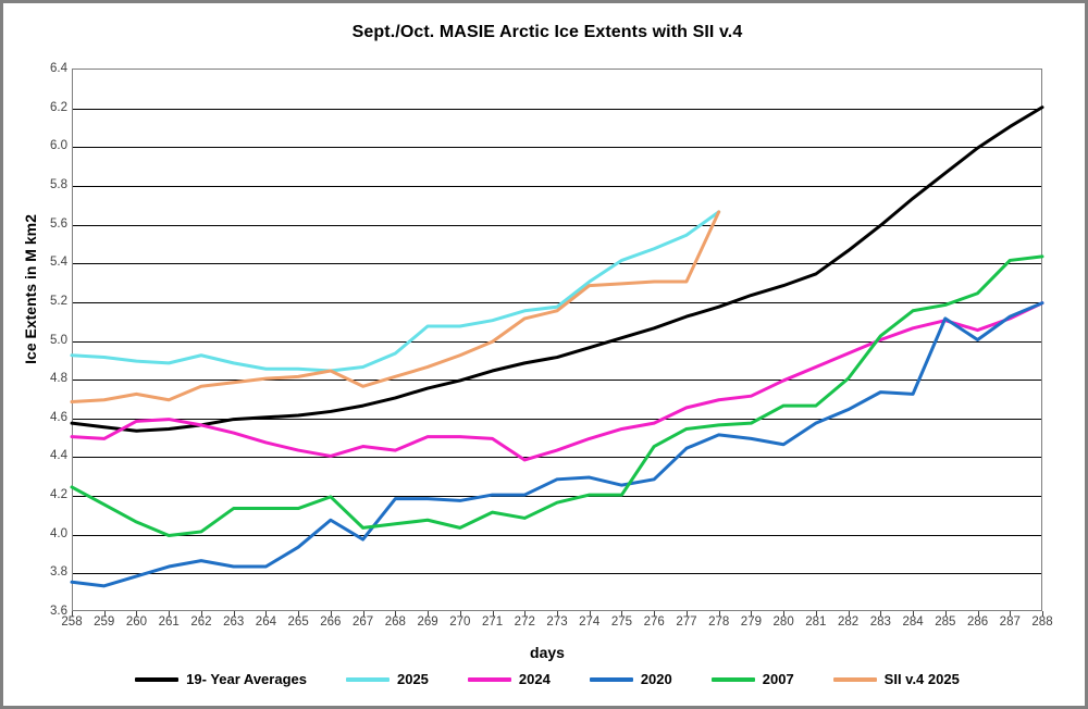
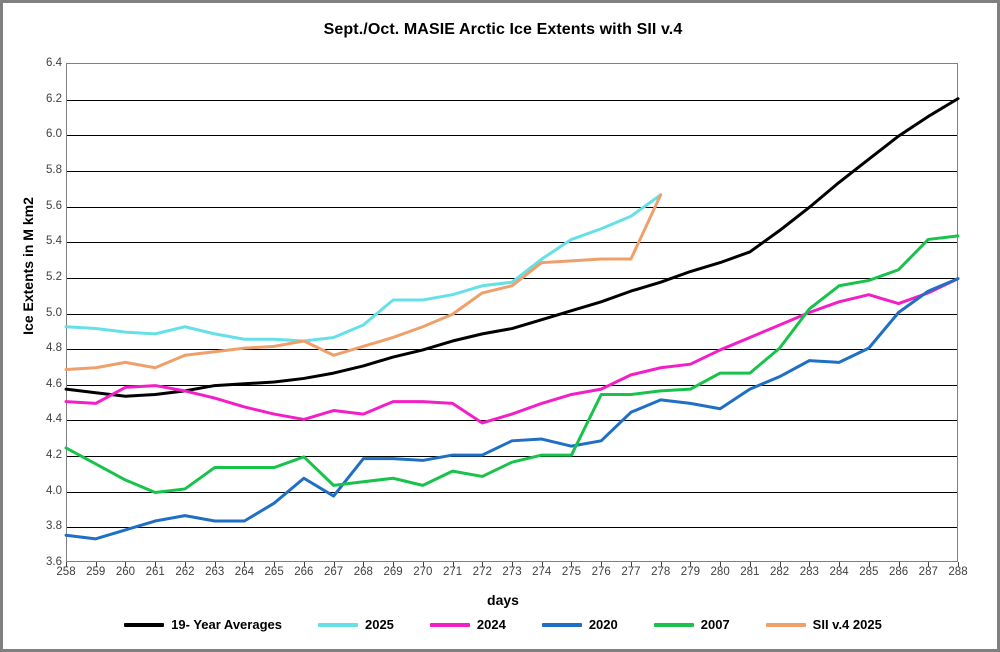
2007/276: 4.45 -> 4.54
2020/285: 5.11 -> 4.80
